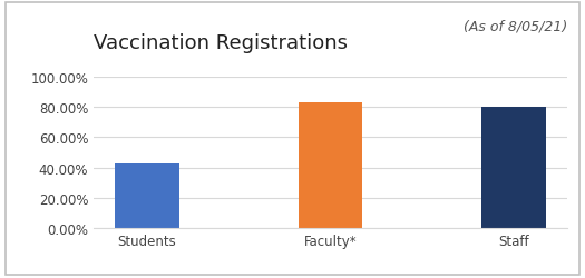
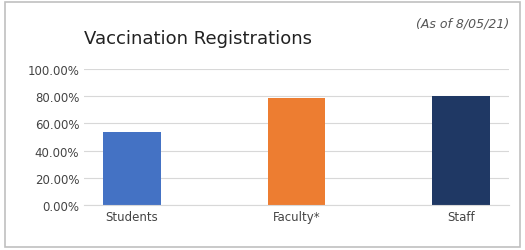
Students: 43% -> 54%
Faculty*: 83% -> 79%
